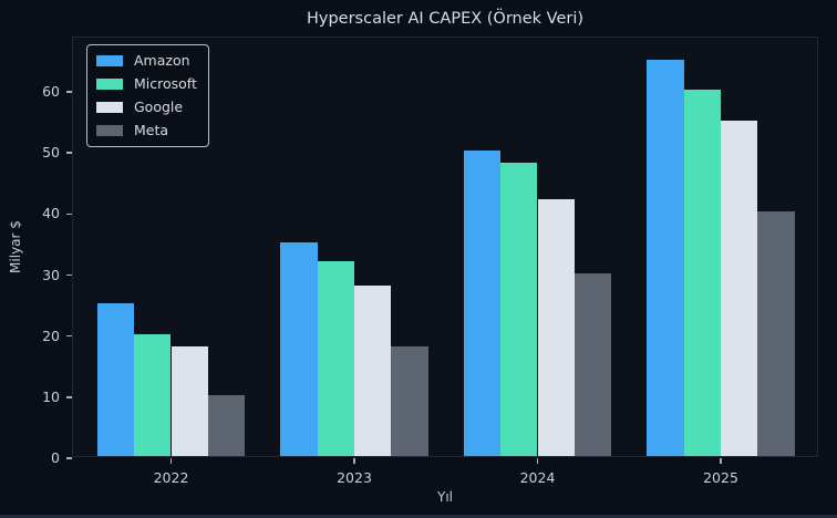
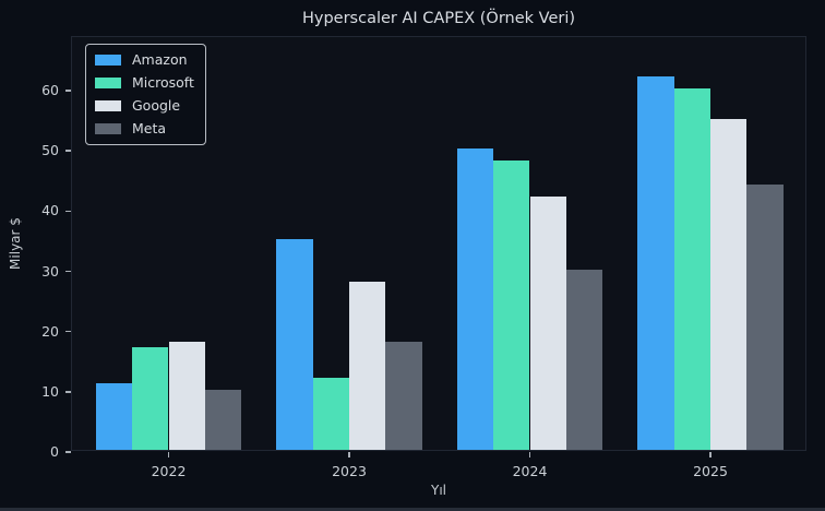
Amazon/2022: 25 -> 11
Microsoft/2022: 20 -> 17
Microsoft/2023: 32 -> 12
Amazon/2025: 65 -> 62
Meta/2025: 40 -> 44
